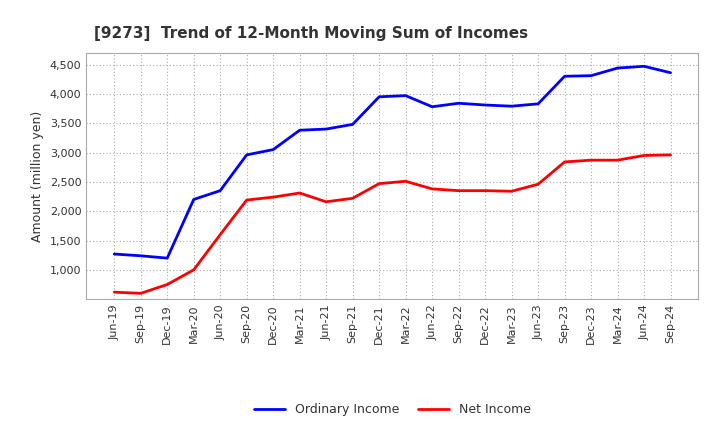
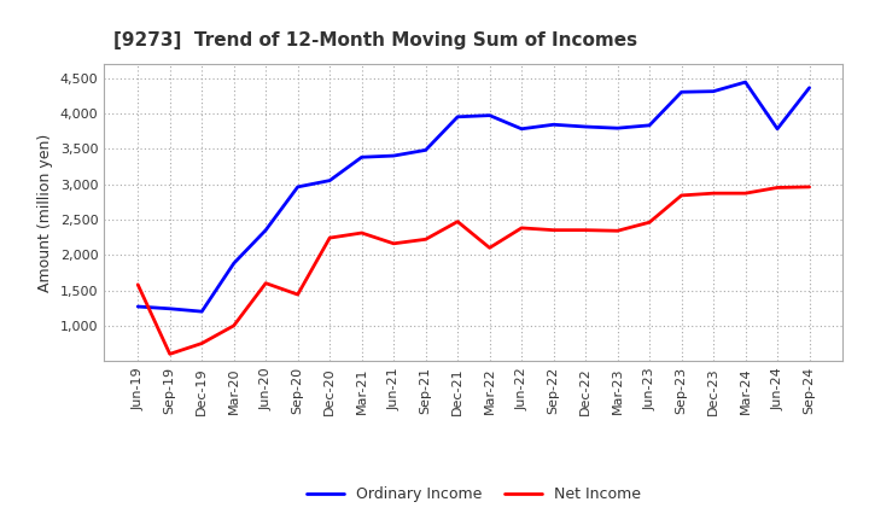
Net Income/Jun-19: 620 -> 1,580
Ordinary Income/Mar-20: 2,200 -> 1,880
Net Income/Sep-20: 2,190 -> 1,440
Net Income/Mar-22: 2,510 -> 2,100
Ordinary Income/Jun-24: 4,470 -> 3,780
